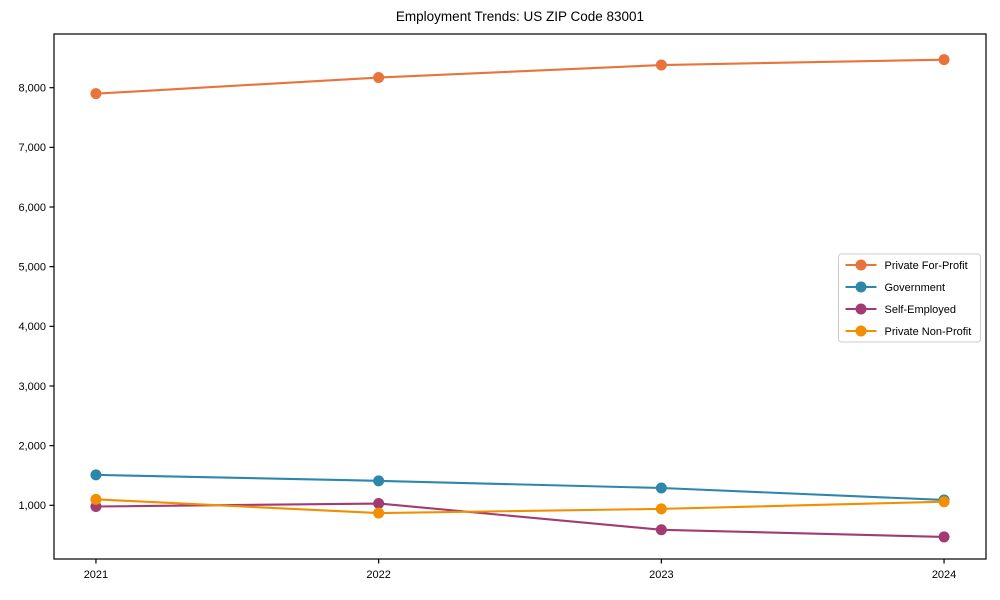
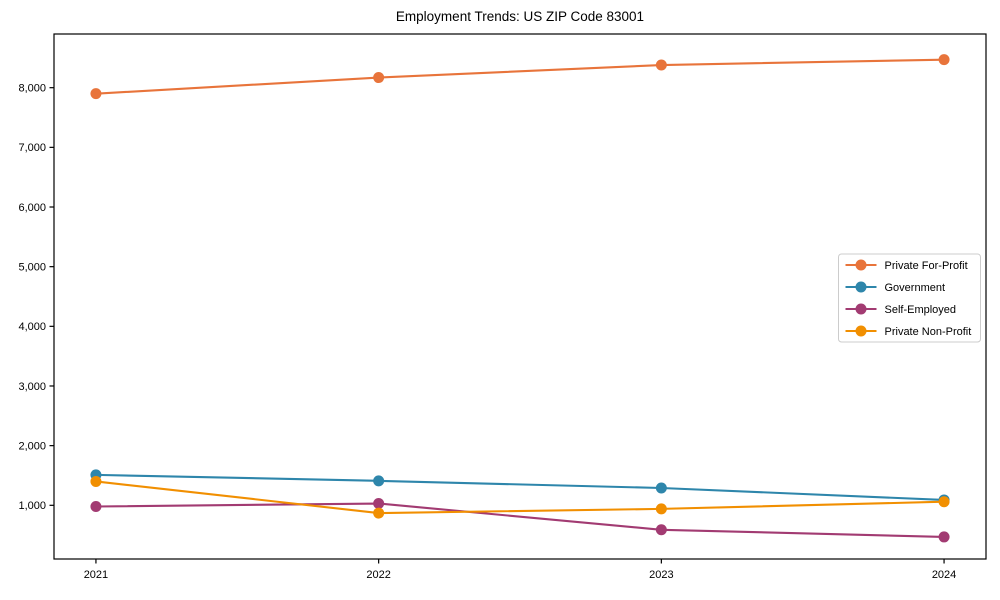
Private Non-Profit/2021: 1100 -> 1400
